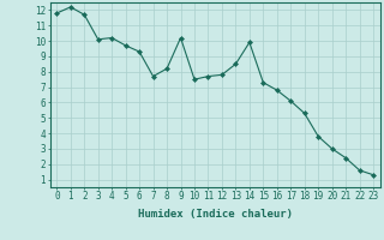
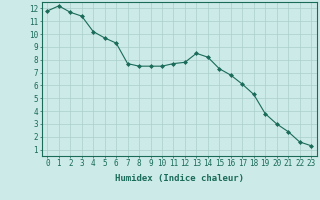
3: 10.1 -> 11.4
8: 8.2 -> 7.5
9: 10.2 -> 7.5
14: 9.9 -> 8.2
